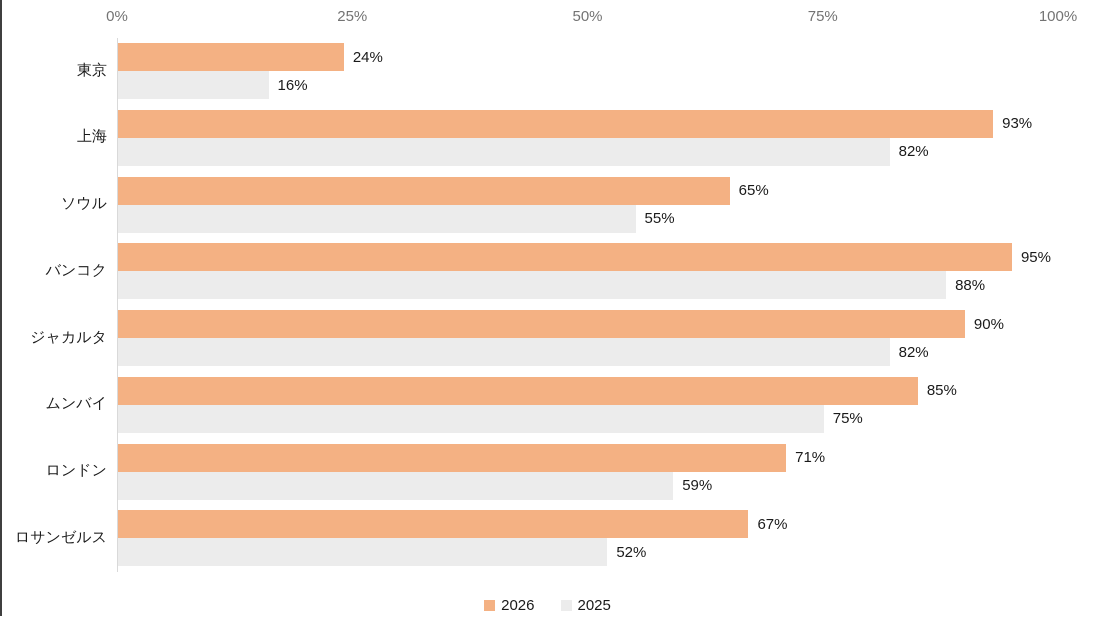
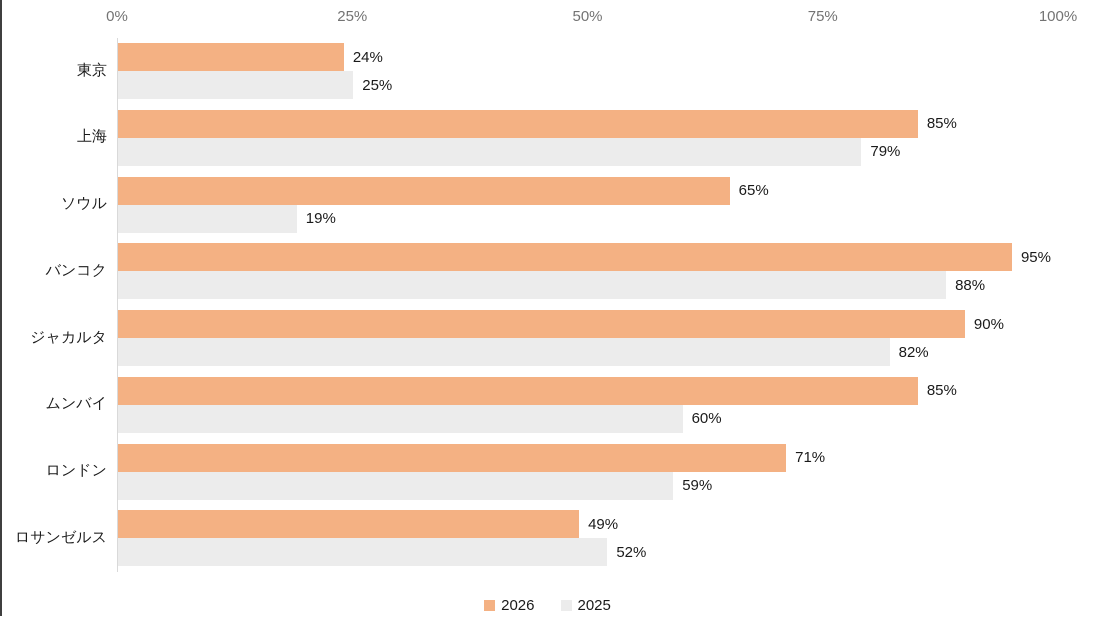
2025/東京: 16% -> 25%
2026/上海: 93% -> 85%
2025/上海: 82% -> 79%
2025/ソウル: 55% -> 19%
2025/ムンバイ: 75% -> 60%
2026/ロサンゼルス: 67% -> 49%
